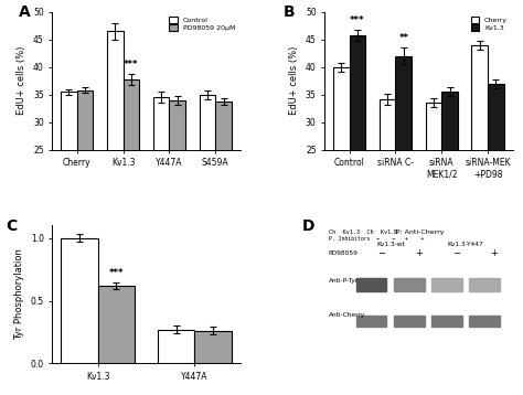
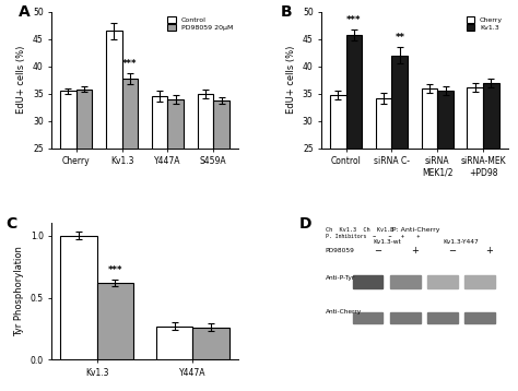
Cherry/Control: 40.0 -> 34.7
Cherry/siRNA MEK1/2: 33.5 -> 36.0
Cherry/siRNA-MEK +PD98: 44.0 -> 36.2
